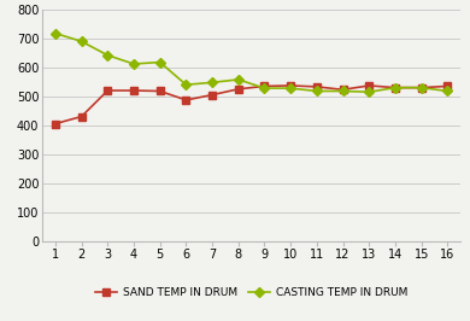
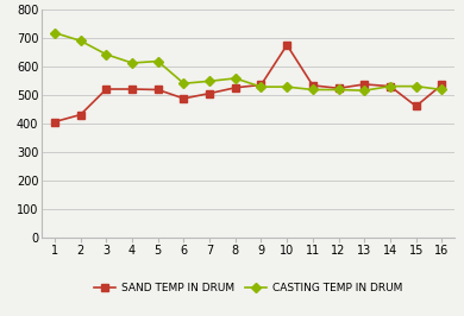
SAND TEMP IN DRUM/10: 537 -> 675
SAND TEMP IN DRUM/15: 530 -> 460
